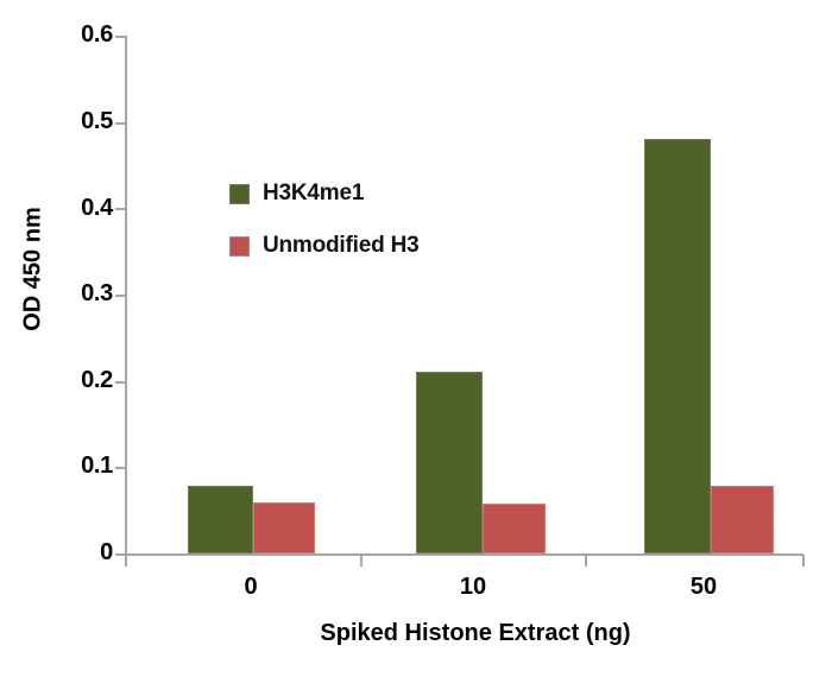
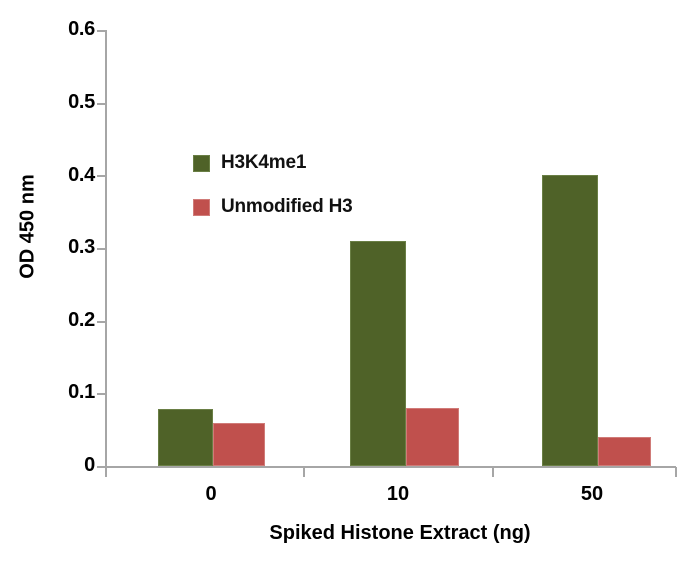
H3K4me1/10: 0.21 -> 0.31
Unmodified H3/10: 0.06 -> 0.08
H3K4me1/50: 0.48 -> 0.40
Unmodified H3/50: 0.08 -> 0.04
